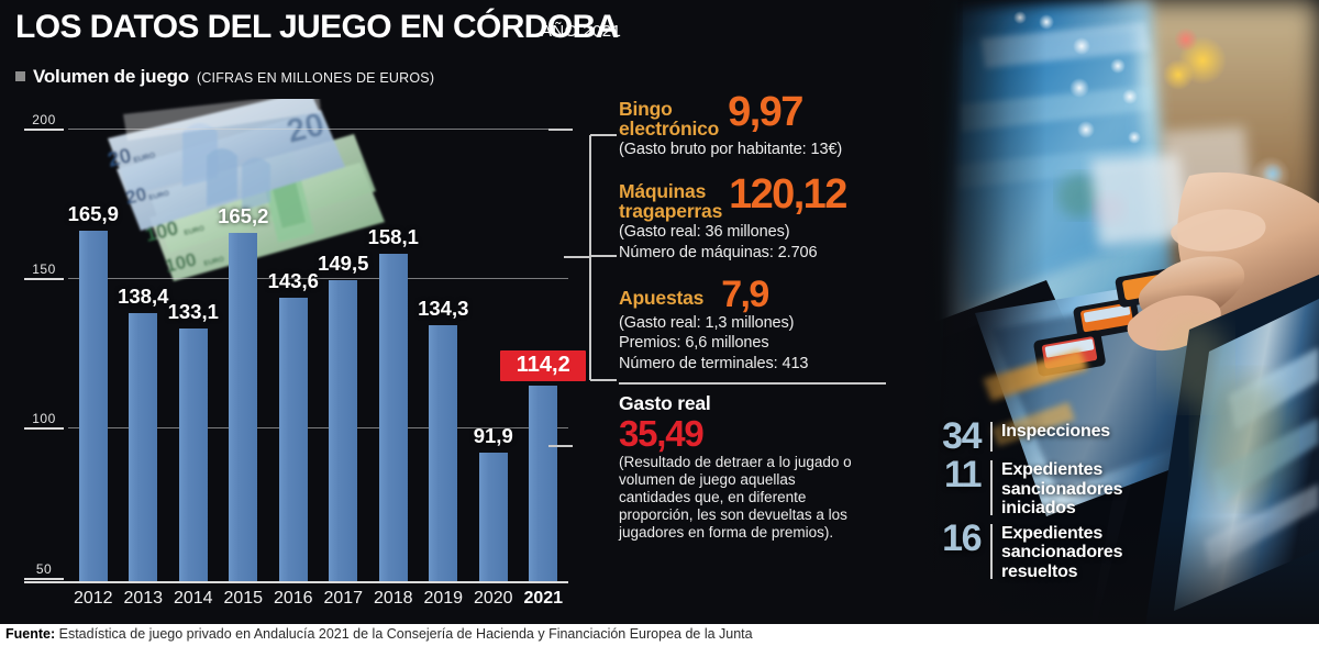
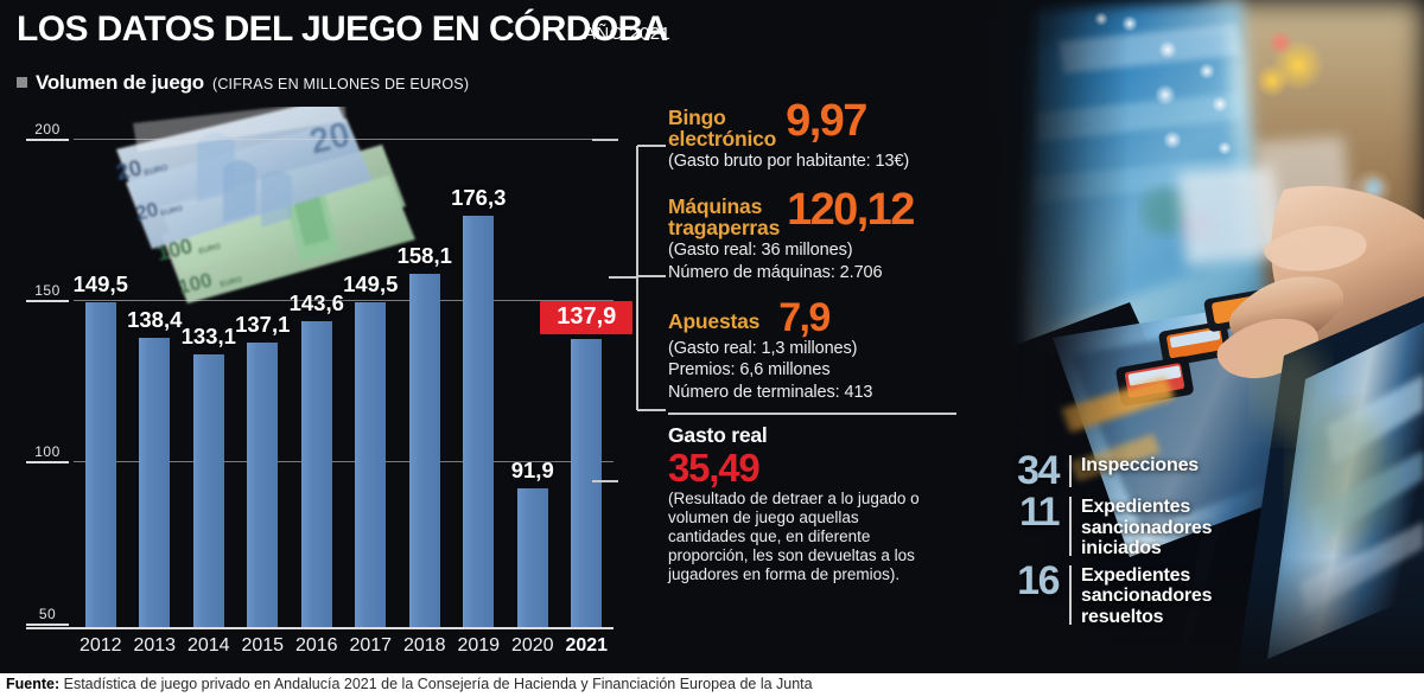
2012: 165,9 -> 149,5
2015: 165,2 -> 137,1
2019: 134,3 -> 176,3
2021: 114,2 -> 137,9
